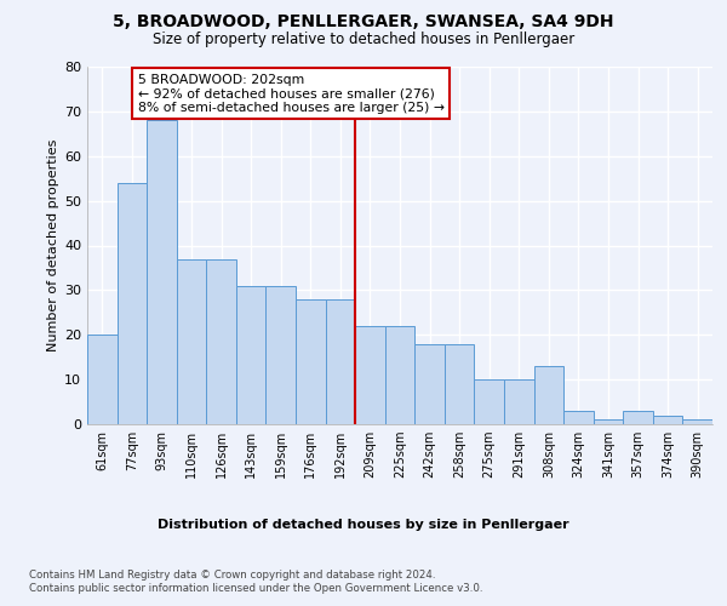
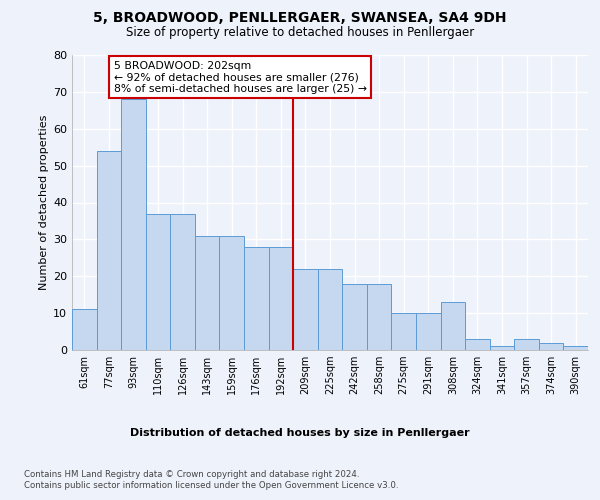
61sqm: 20 -> 11
